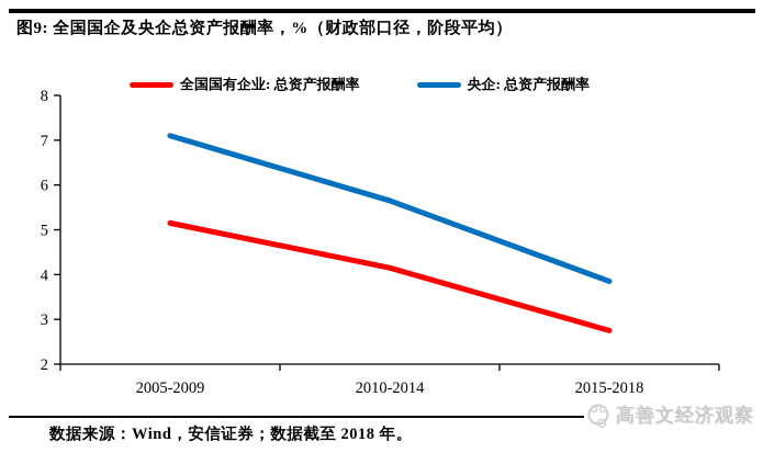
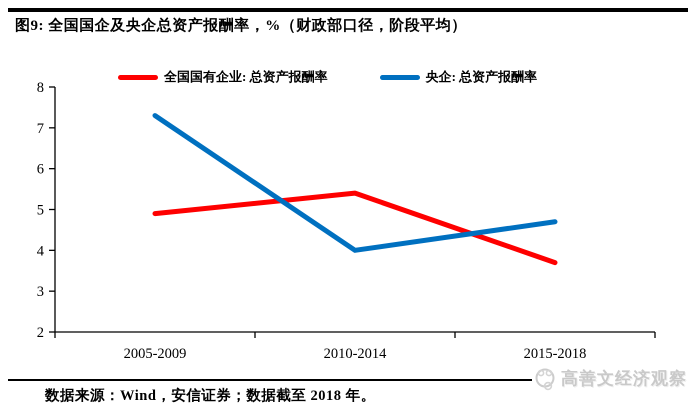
全国国有企业: 总资产报酬率/2005-2009: 5.2 -> 4.9
央企: 总资产报酬率/2005-2009: 7.1 -> 7.3
全国国有企业: 总资产报酬率/2010-2014: 4.2 -> 5.4
央企: 总资产报酬率/2010-2014: 5.7 -> 4.0
全国国有企业: 总资产报酬率/2015-2018: 2.8 -> 3.7
央企: 总资产报酬率/2015-2018: 3.9 -> 4.7
